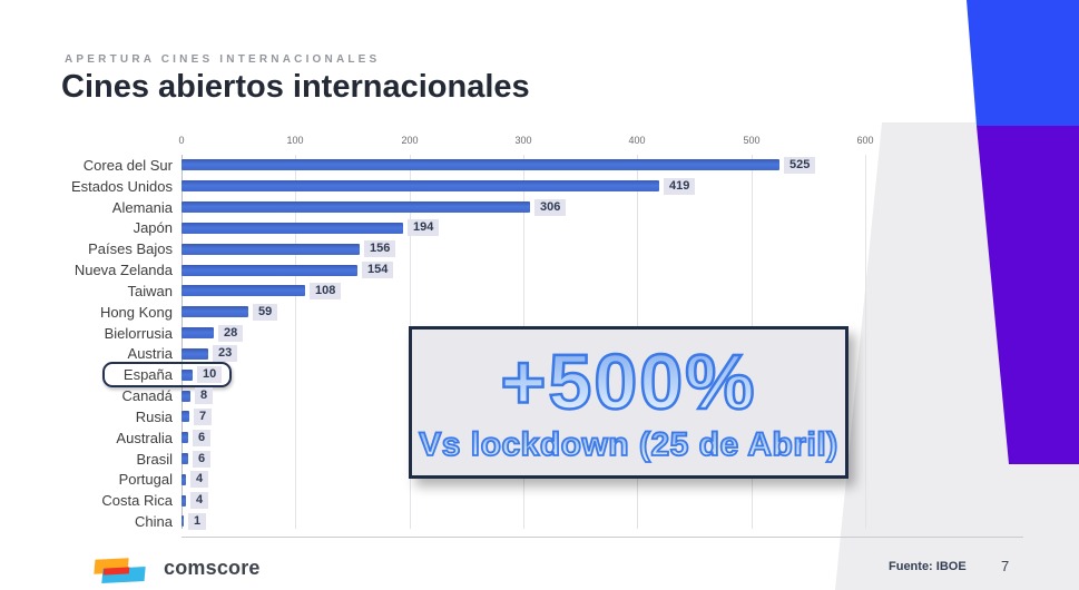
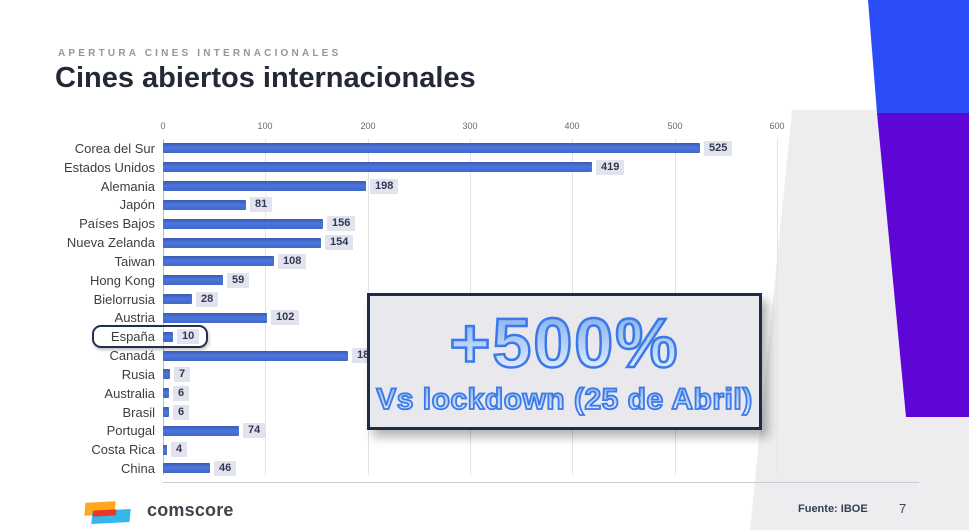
Alemania: 306 -> 198
Japón: 194 -> 81
Austria: 23 -> 102
Canadá: 8 -> 181
Portugal: 4 -> 74
China: 1 -> 46
